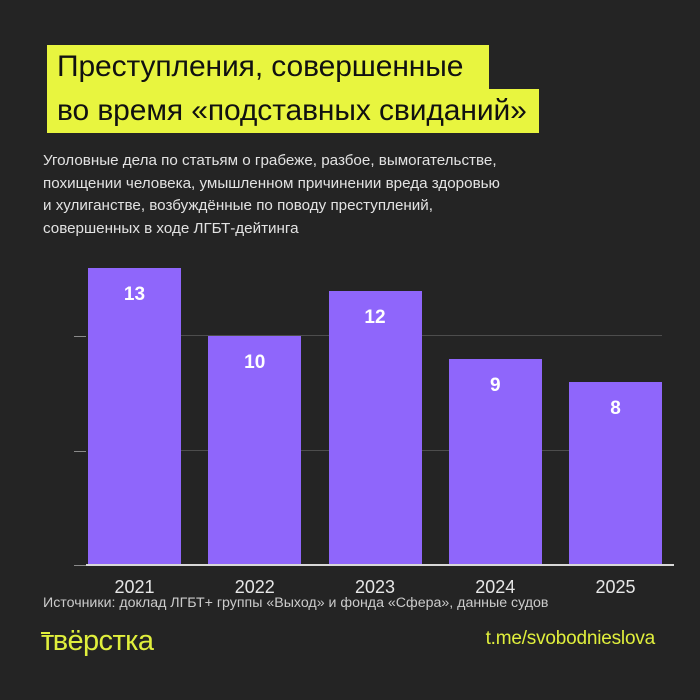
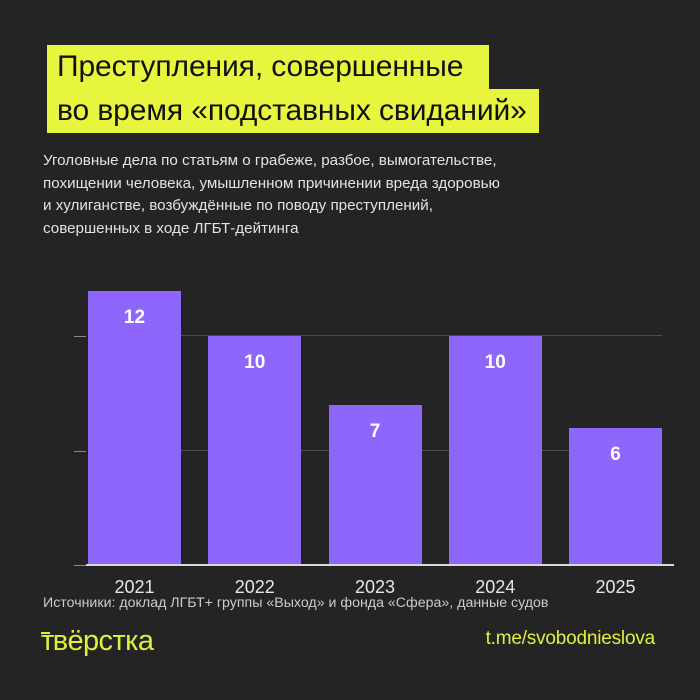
2021: 13 -> 12
2023: 12 -> 7
2024: 9 -> 10
2025: 8 -> 6
